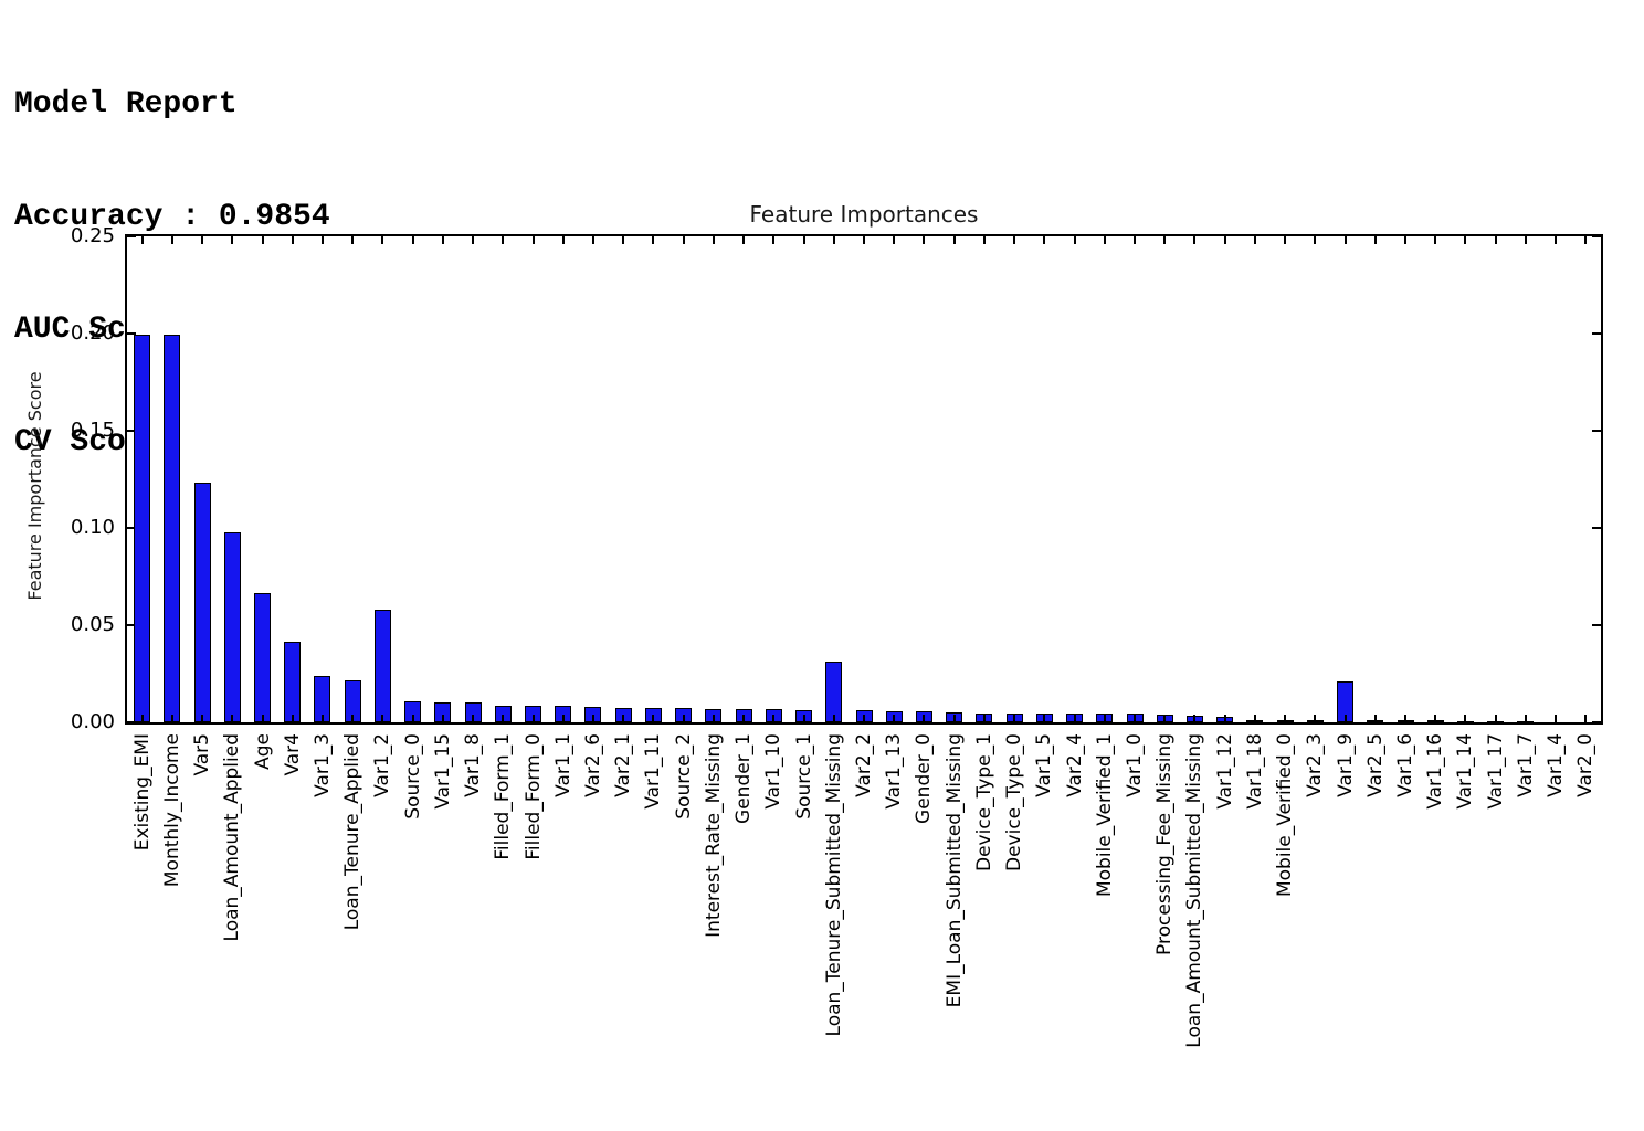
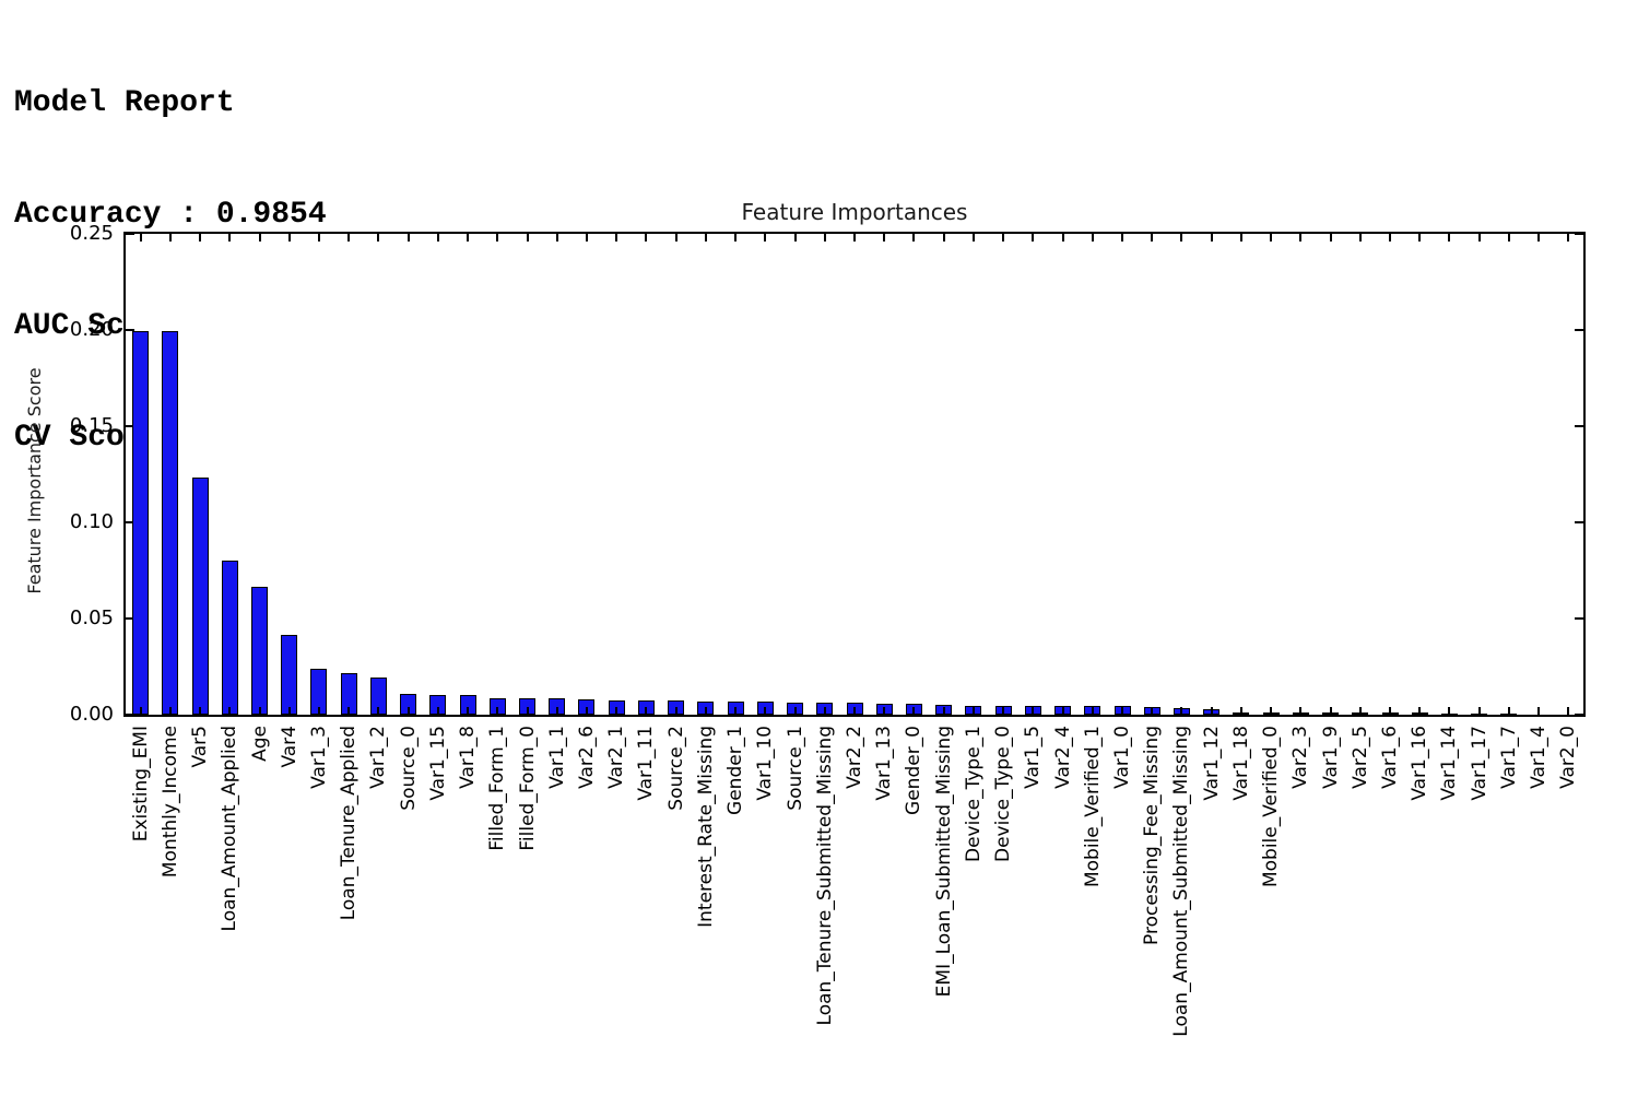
Loan_Amount_Applied: 0.098 -> 0.080
Var1_2: 0.058 -> 0.020
Loan_Tenure_Submitted_Missing: 0.031 -> 0.006
Var1_9: 0.021 -> 0.001
